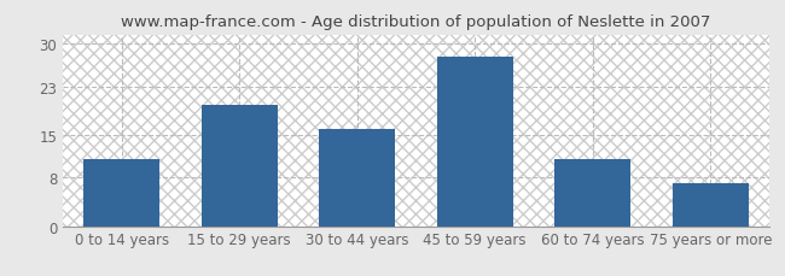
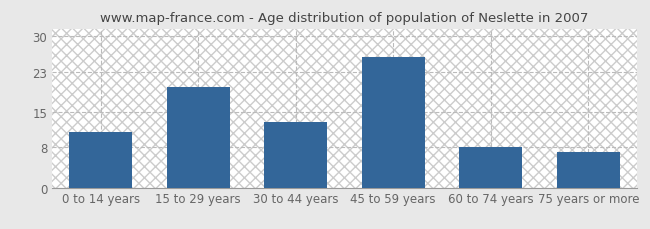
30 to 44 years: 16 -> 13
45 to 59 years: 28 -> 26
60 to 74 years: 11 -> 8
